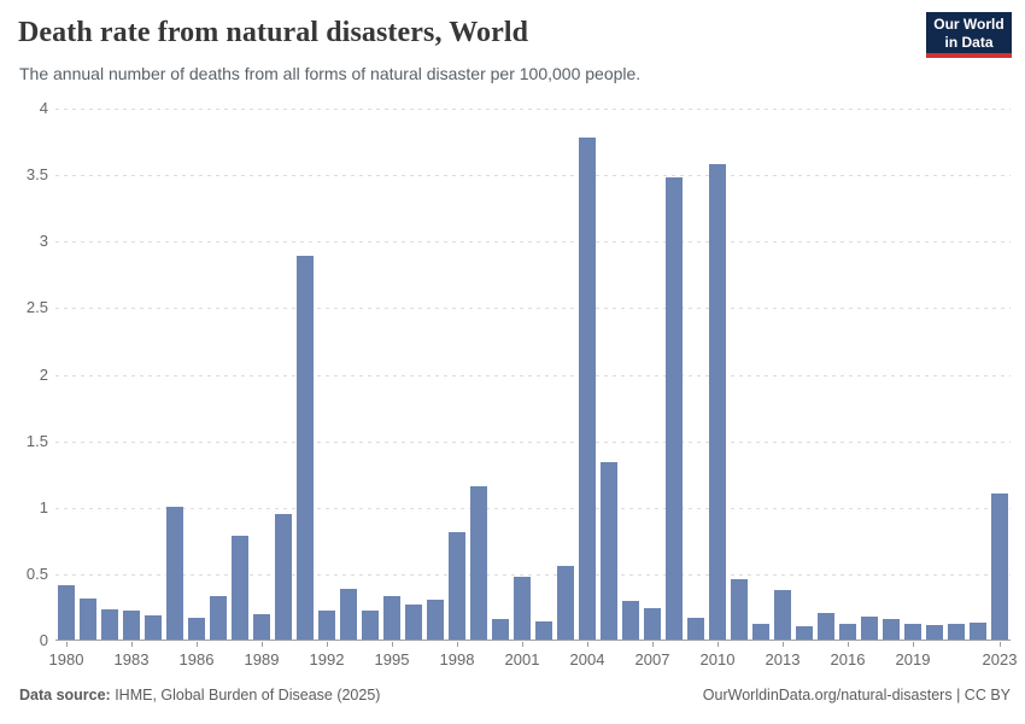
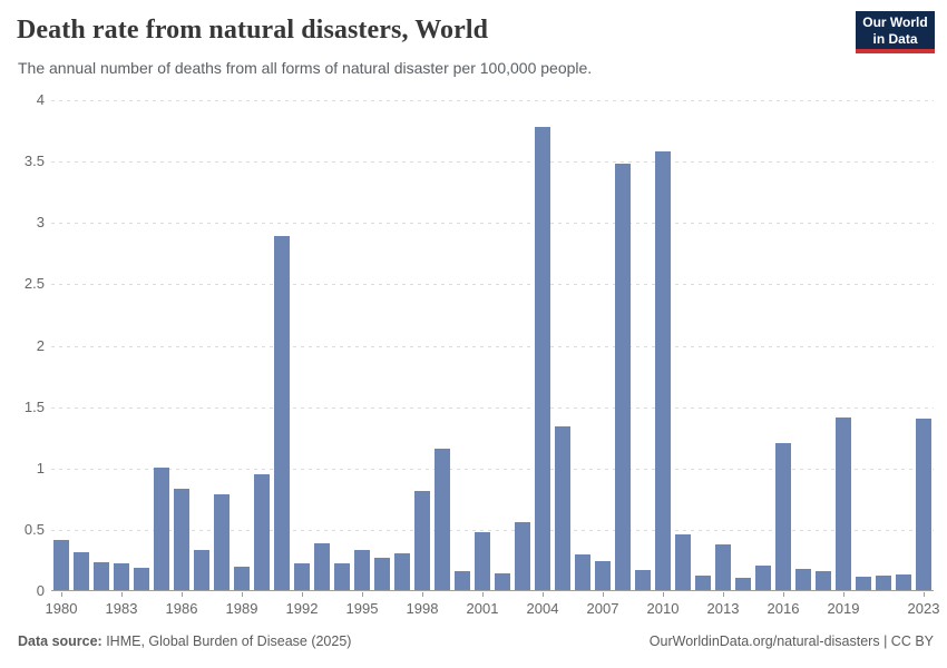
1986: 0.16 -> 0.83
2016: 0.12 -> 1.20
2019: 0.12 -> 1.41
2023: 1.10 -> 1.40
